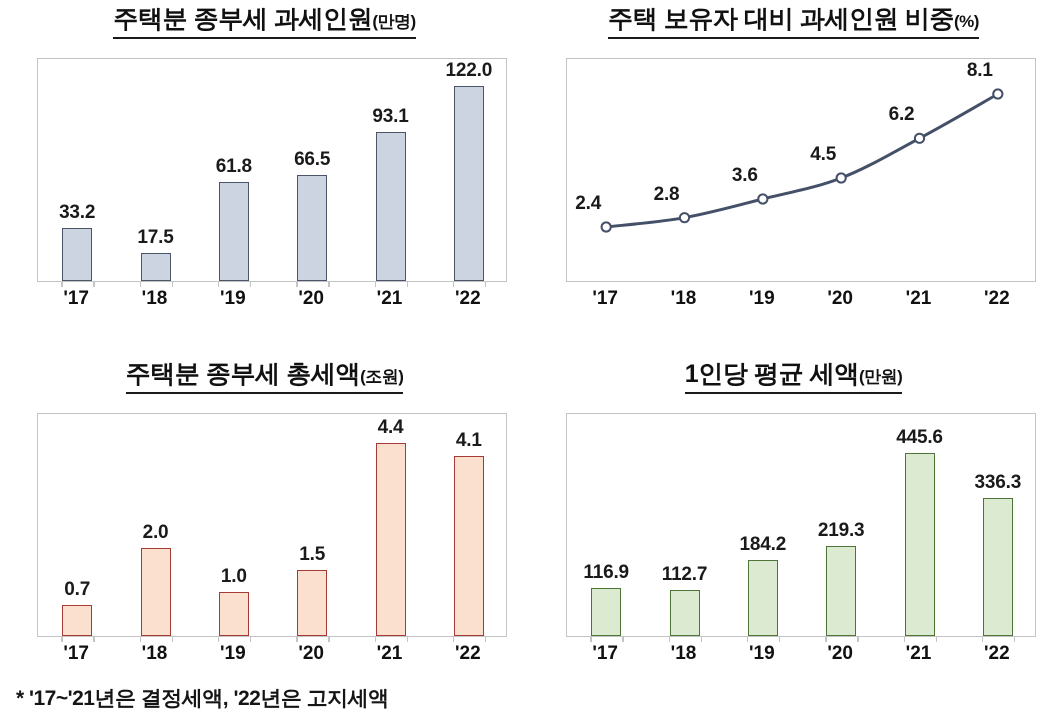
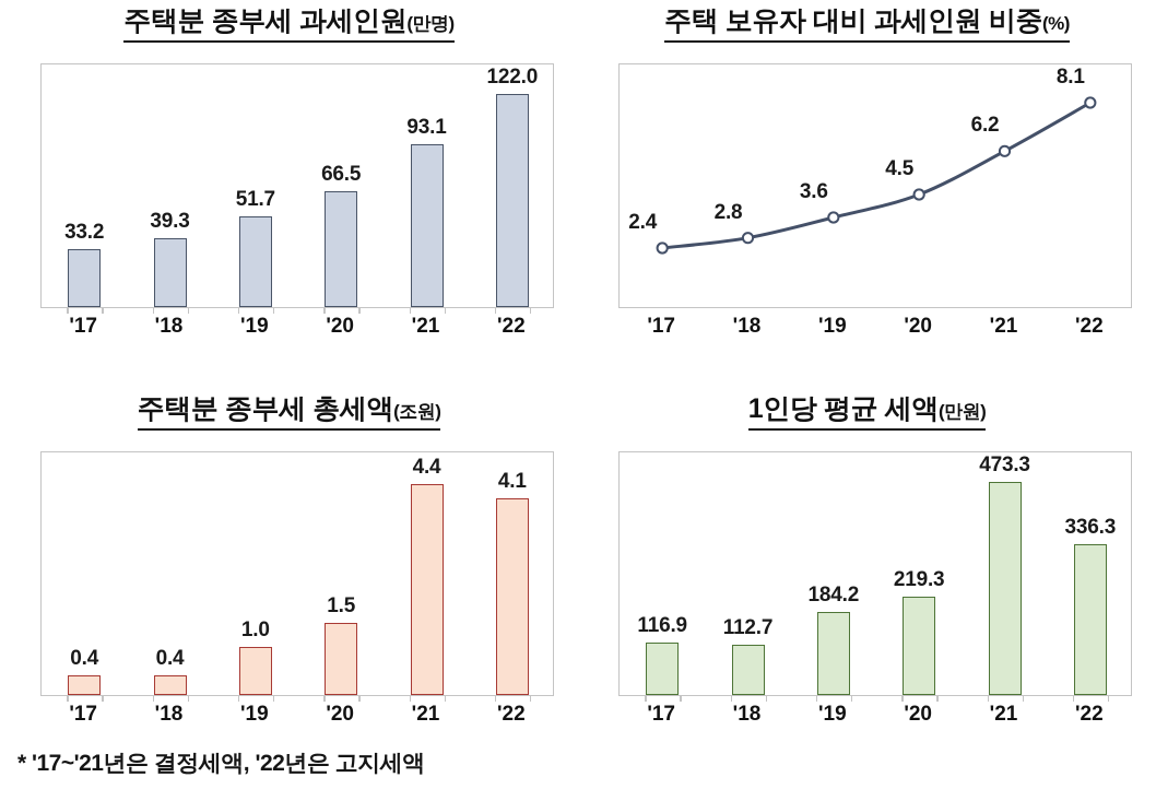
주택분 종부세 과세인원(만명)/'18: 17.5 -> 39.3
주택분 종부세 과세인원(만명)/'19: 61.8 -> 51.7
주택분 종부세 총세액(조원)/'17: 0.7 -> 0.4
주택분 종부세 총세액(조원)/'18: 2.0 -> 0.4
1인당 평균 세액(만원)/'21: 445.6 -> 473.3
